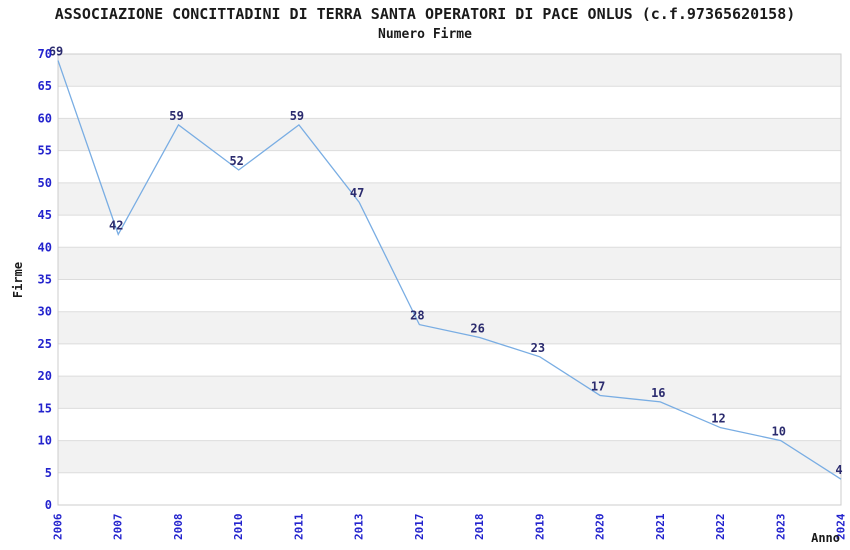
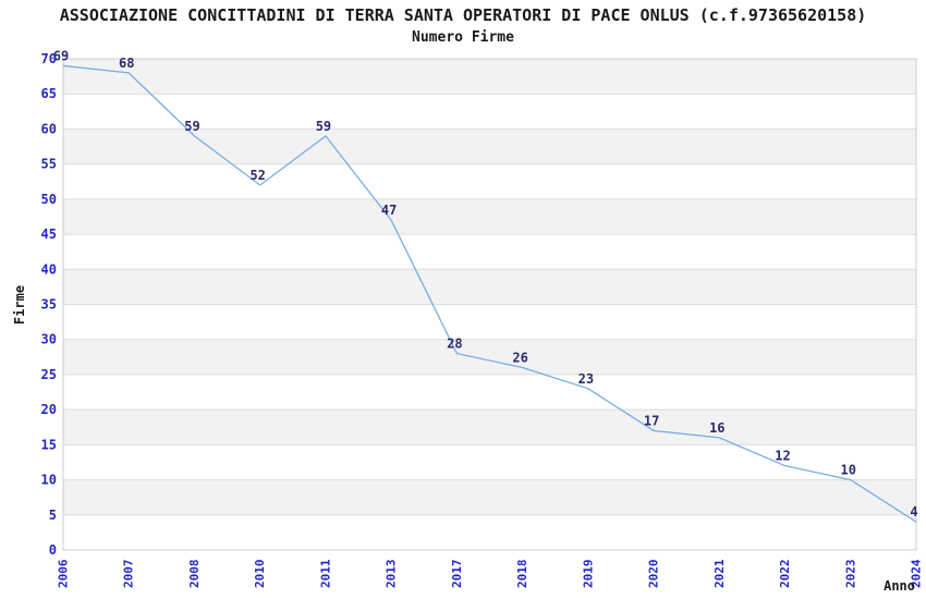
2007: 42 -> 68
